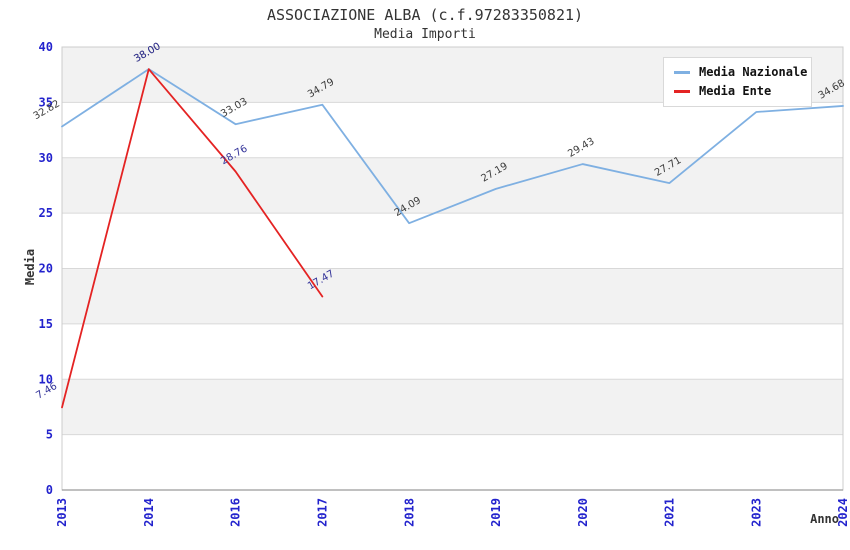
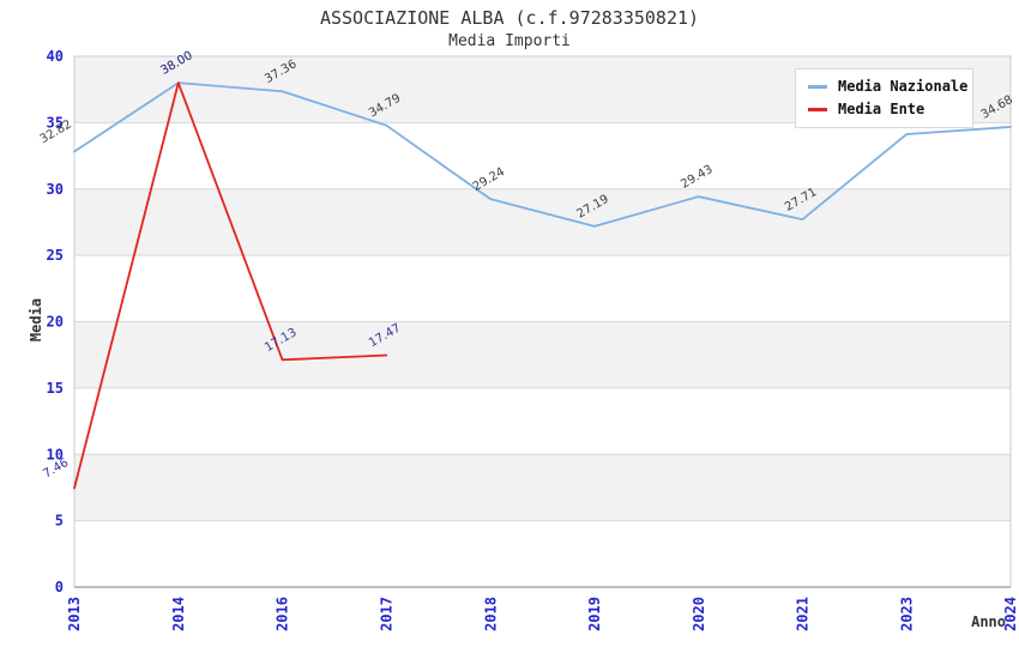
Media Nazionale/2016: 33.03 -> 37.36
Media Ente/2016: 28.76 -> 17.13
Media Nazionale/2018: 24.09 -> 29.24
